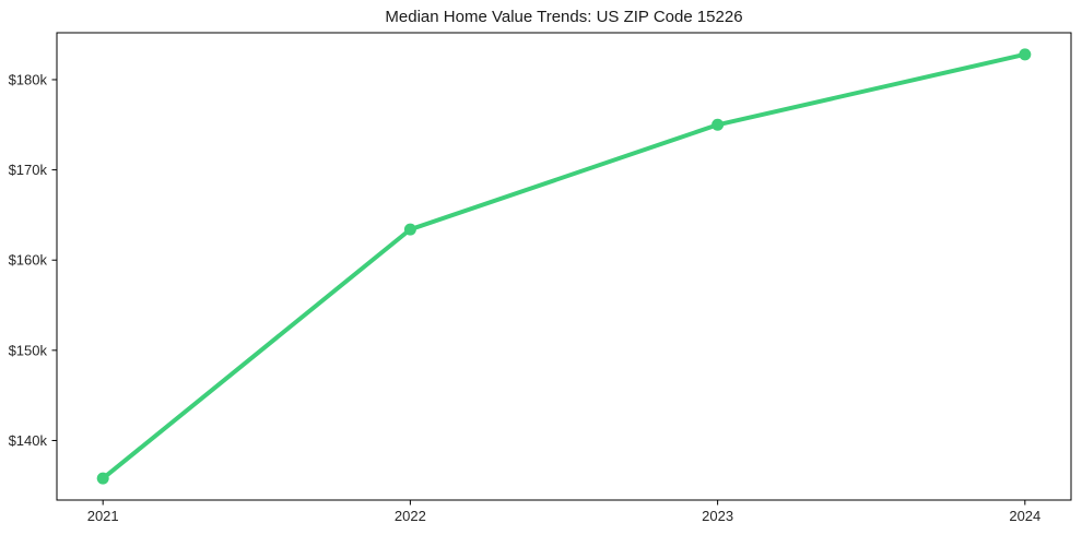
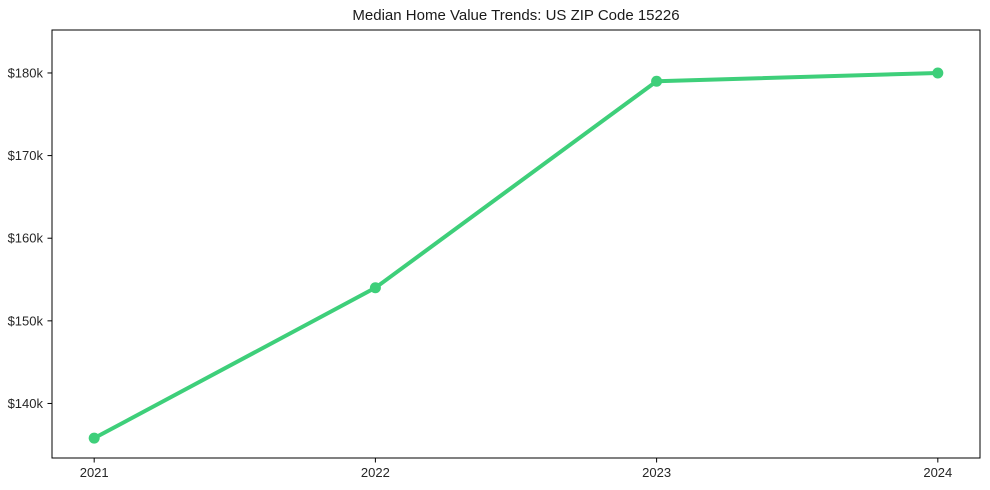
2022: $163k -> $154k
2023: $175k -> $179k
2024: $183k -> $180k
